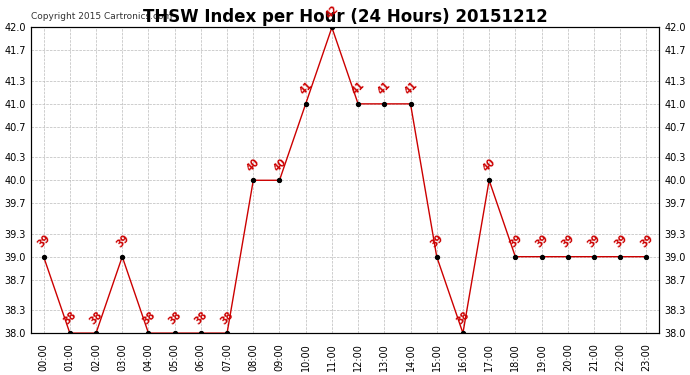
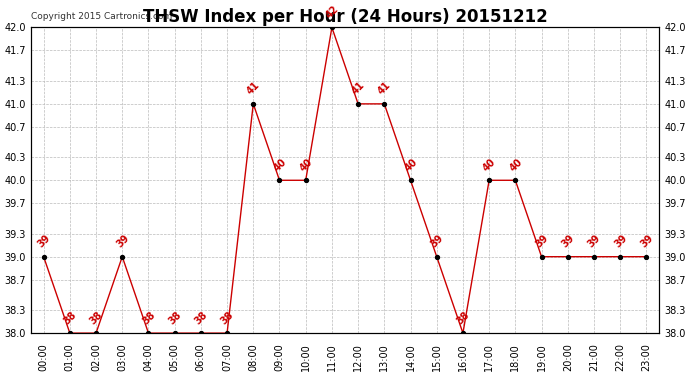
08:00: 40 -> 41
10:00: 41 -> 40
14:00: 41 -> 40
18:00: 39 -> 40
